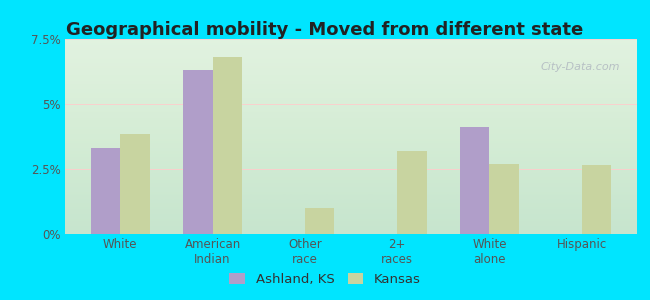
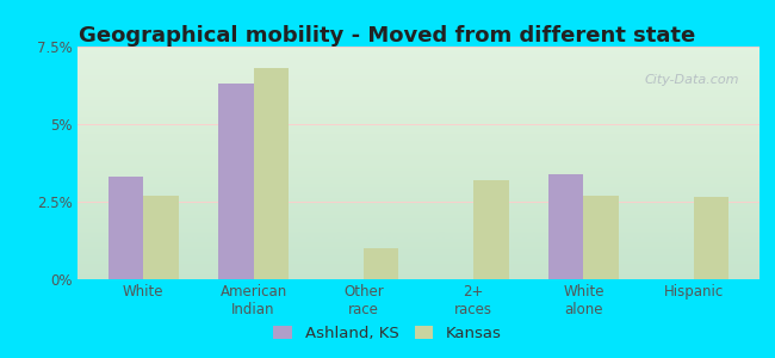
Kansas/White: 3.85% -> 2.70%
Ashland, KS/White alone: 4.1% -> 3.4%
